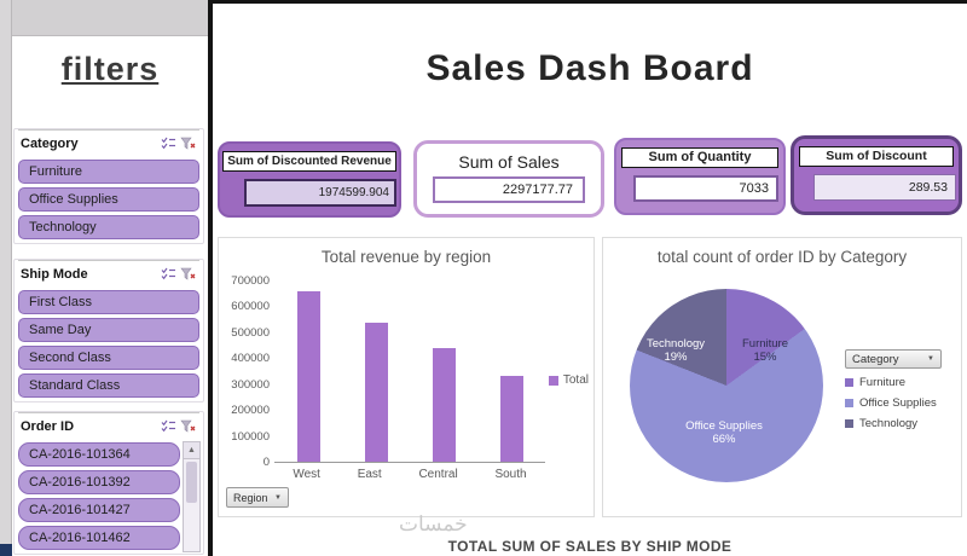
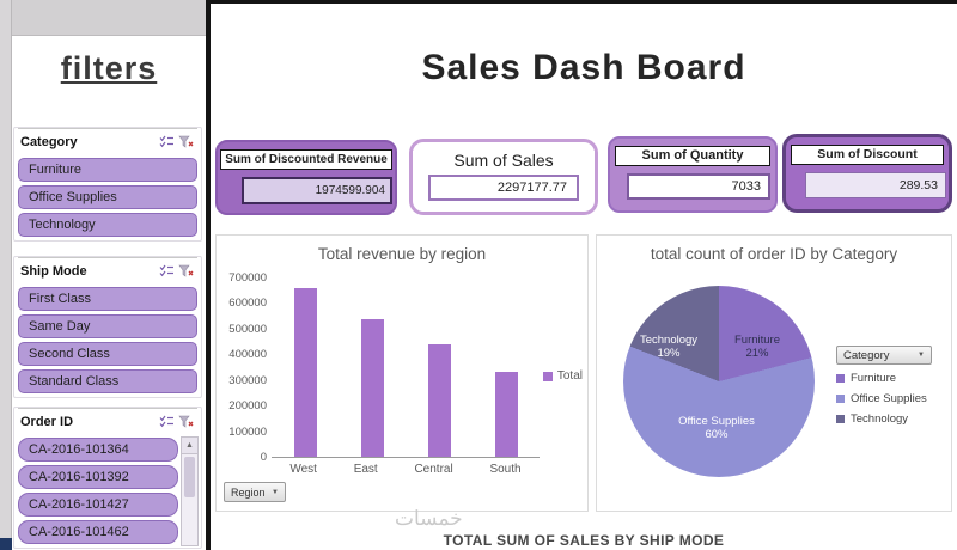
total count of order ID by Category/Furniture: 15% -> 21%
total count of order ID by Category/Office Supplies: 66% -> 60%
